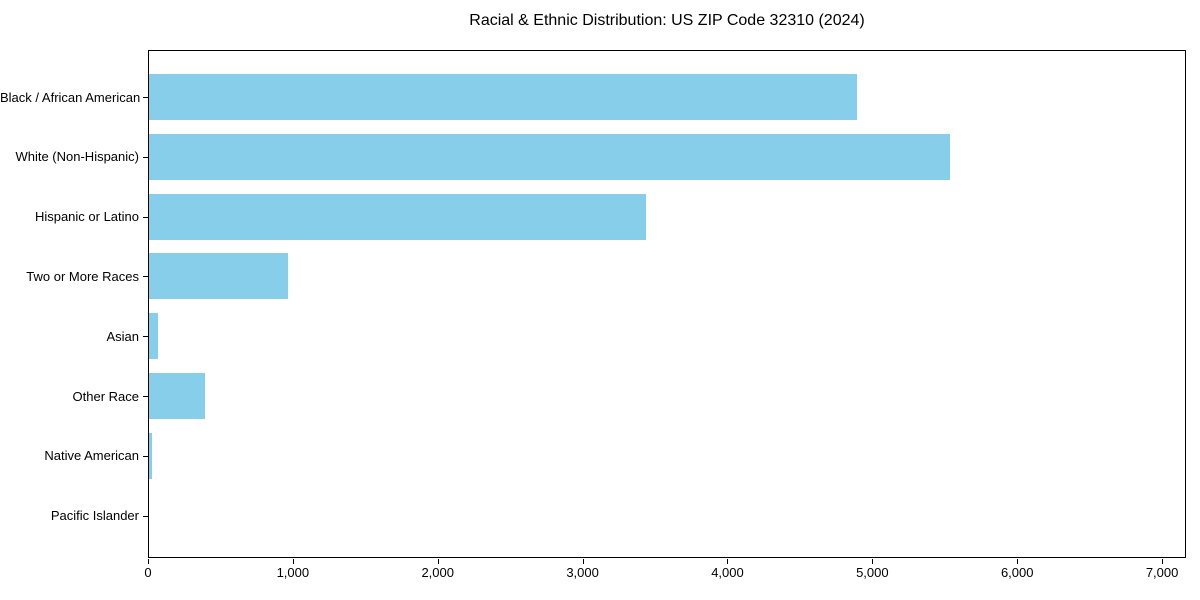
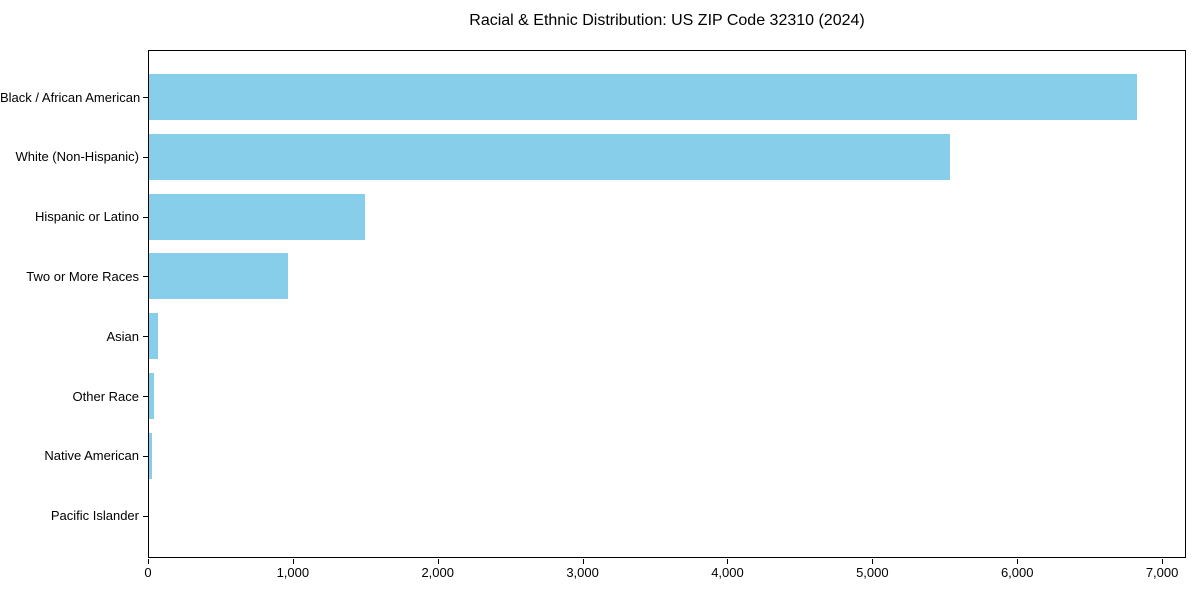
Black / African American: 4890 -> 6820
Hispanic or Latino: 3430 -> 1490
Other Race: 390 -> 40
